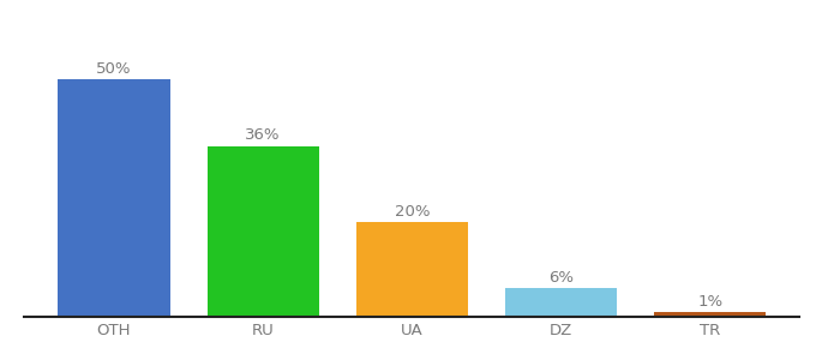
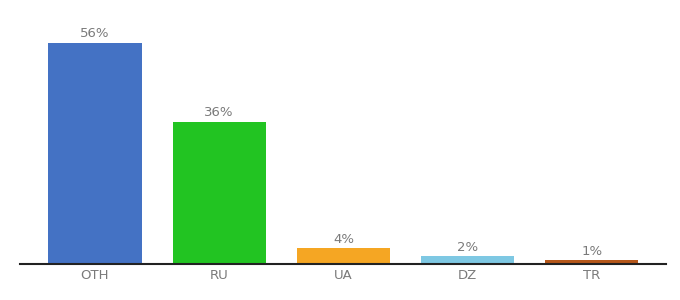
OTH: 50% -> 56%
UA: 20% -> 4%
DZ: 6% -> 2%
